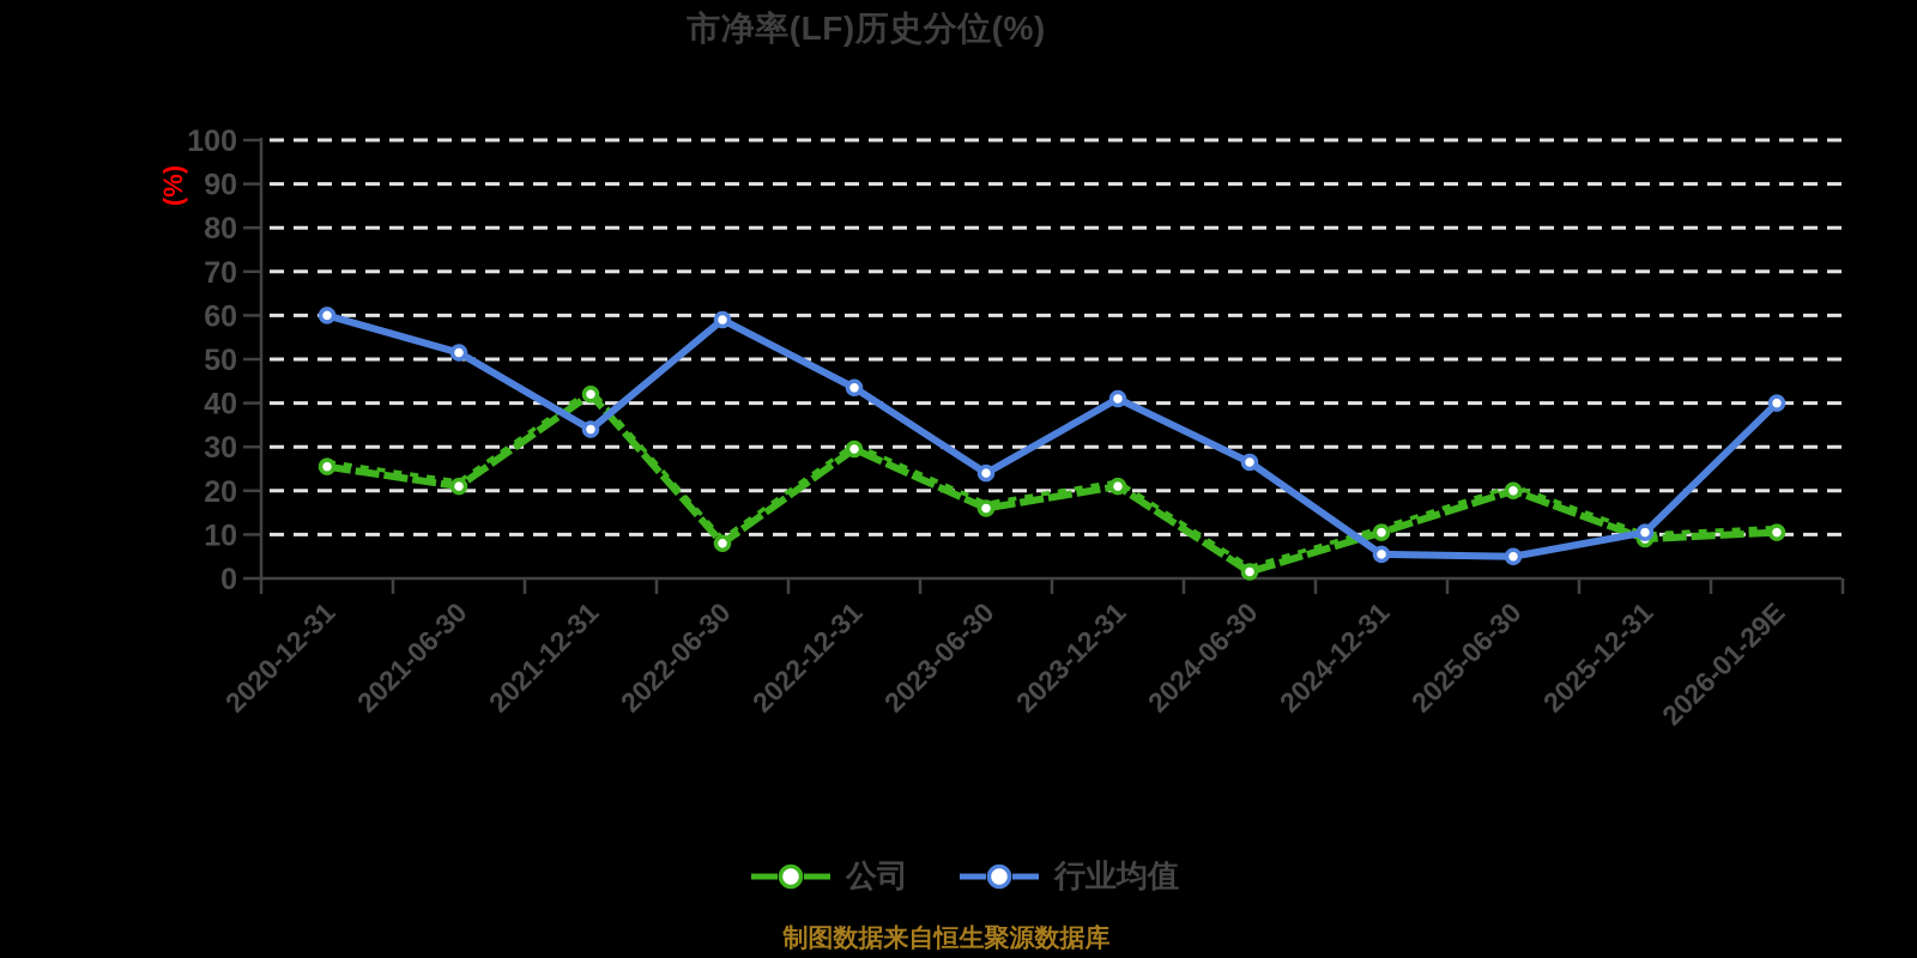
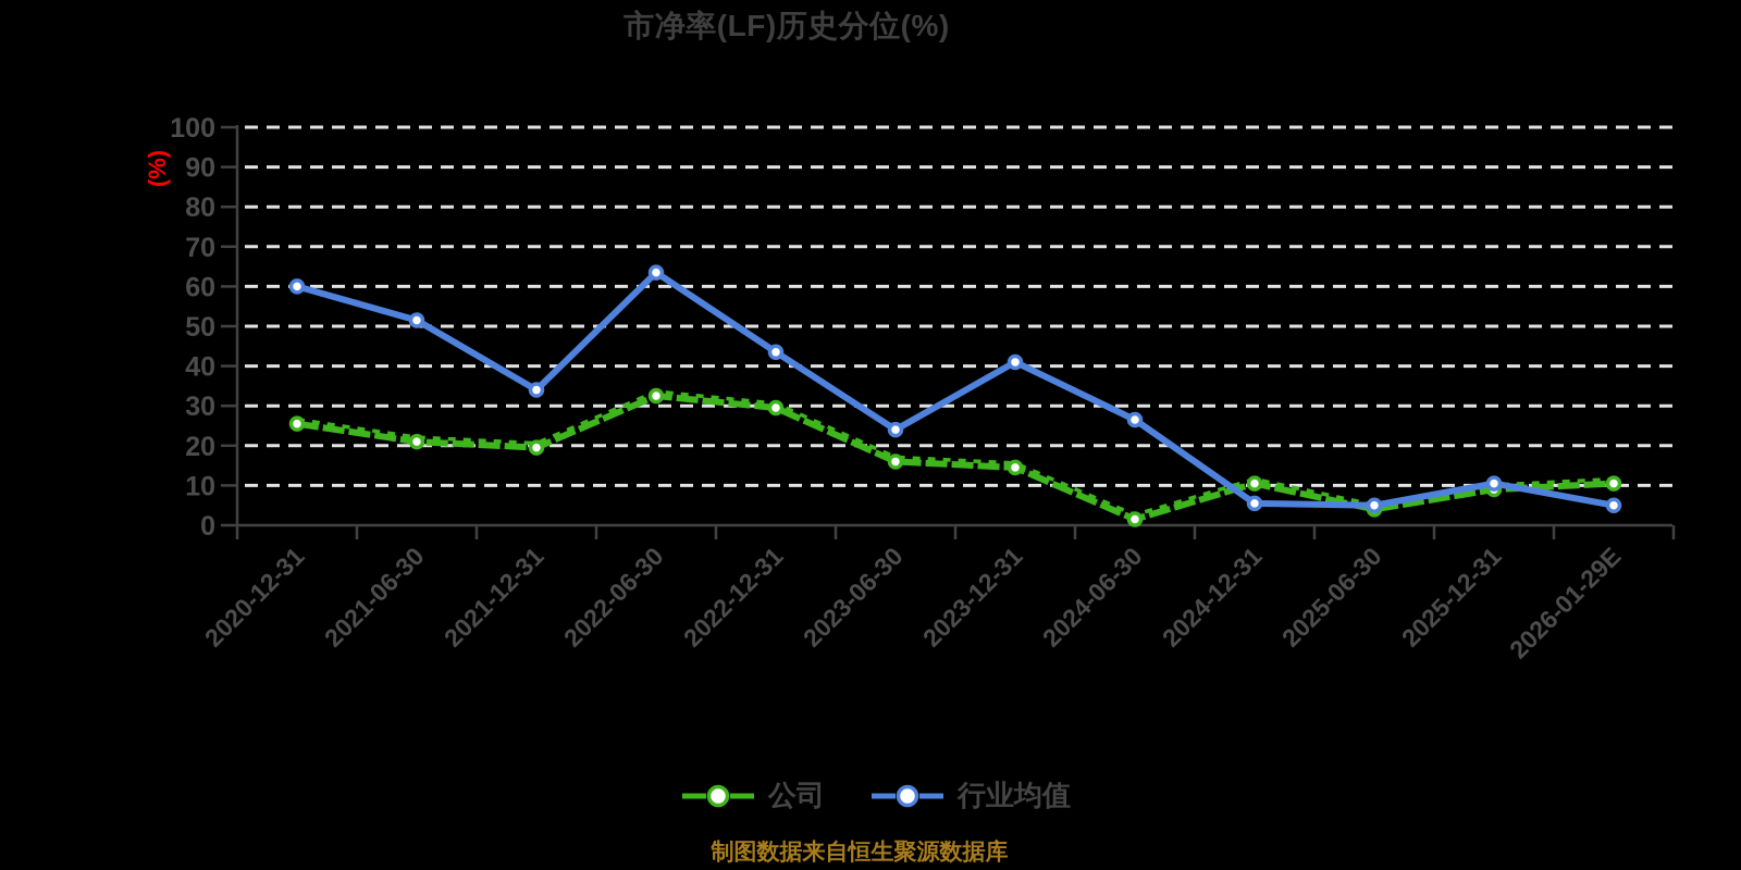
公司/2021-12-31: 42 -> 20
公司/2022-06-30: 8 -> 32
行业均值/2022-06-30: 59 -> 64
公司/2023-12-31: 21 -> 14
公司/2025-06-30: 20 -> 4
行业均值/2026-01-29E: 40 -> 5
